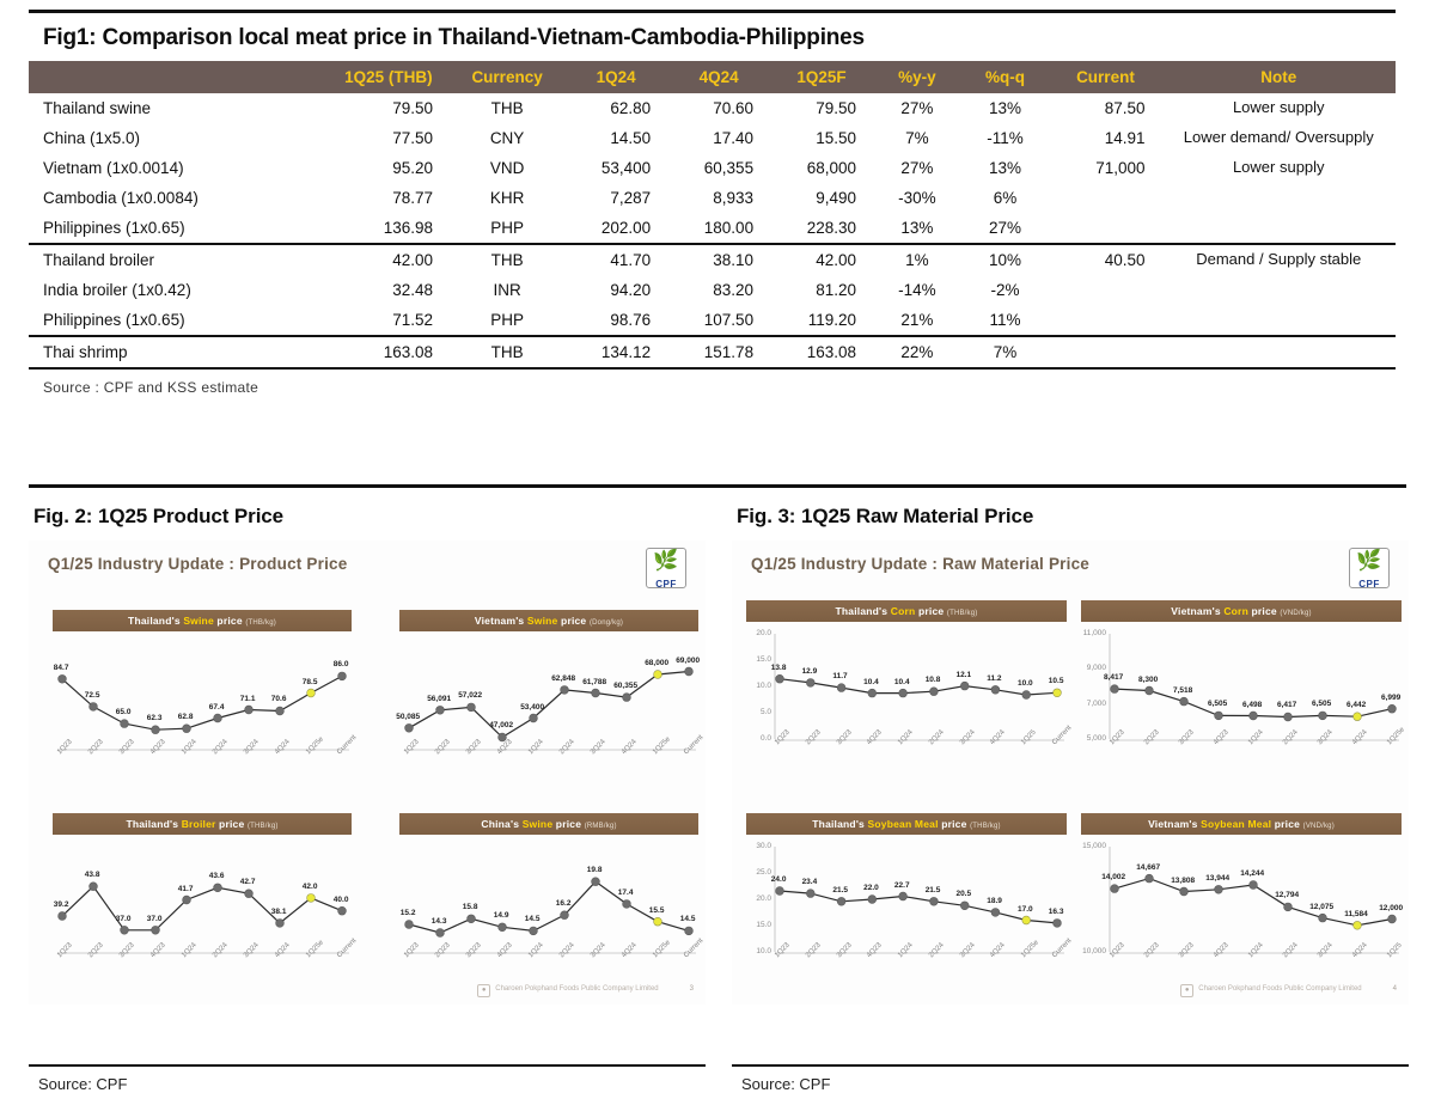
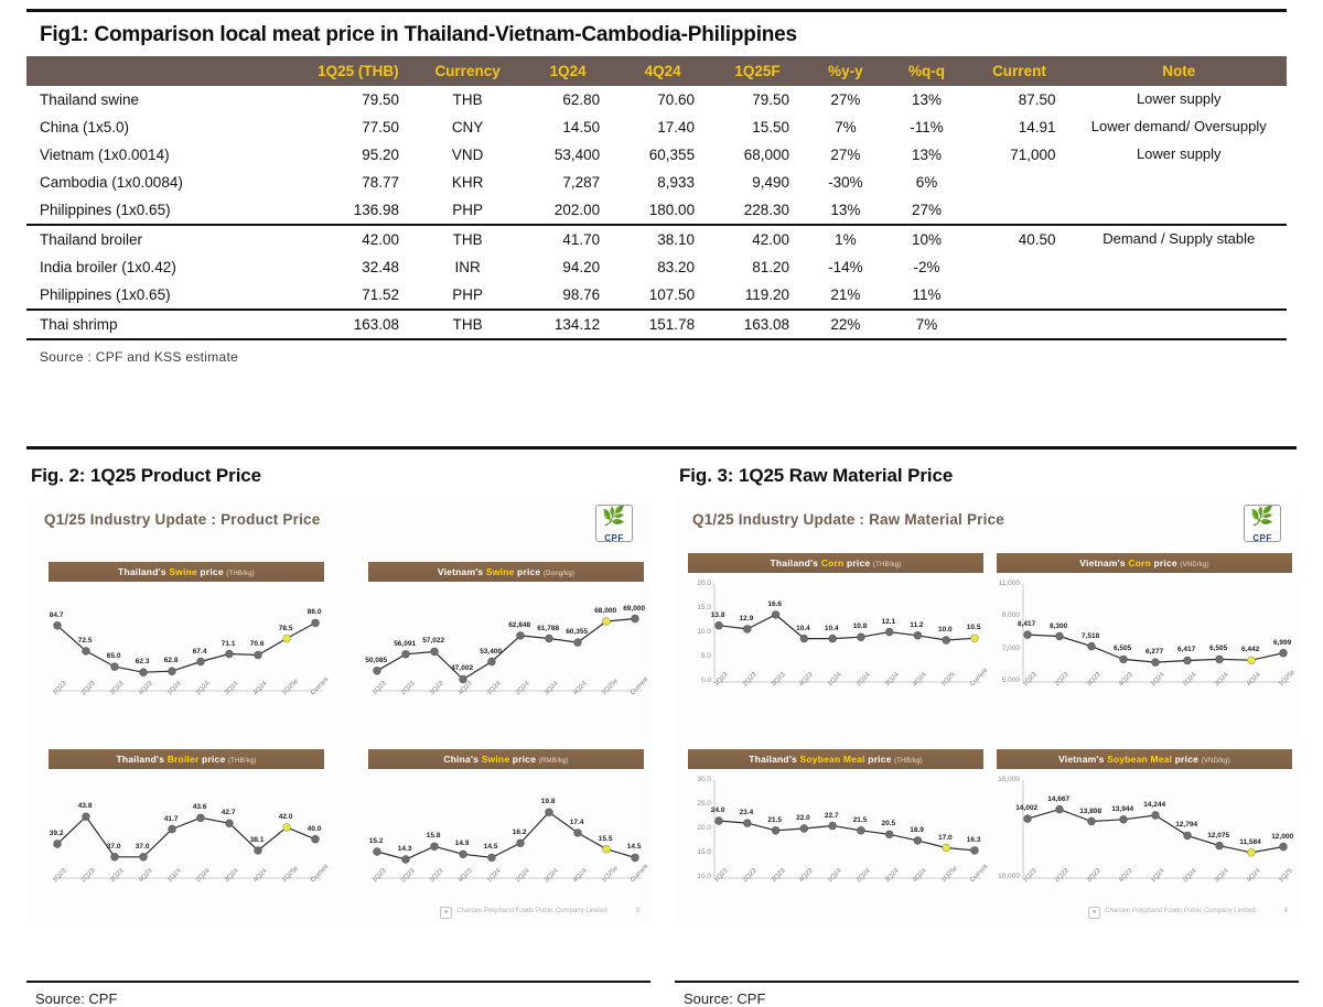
Thailand's Corn price/3Q23: 11.7 -> 16.6
Vietnam's Corn price/1Q24: 6,498 -> 6,277
